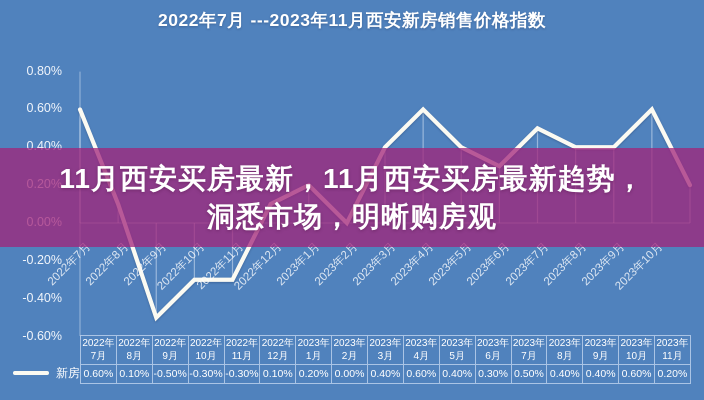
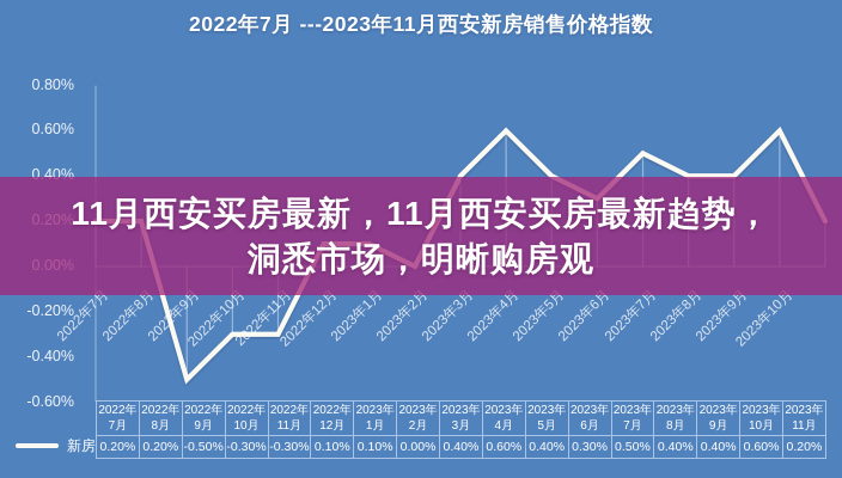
2022年7月: 0.60% -> 0.20%
2022年8月: 0.10% -> 0.20%
2023年1月: 0.20% -> 0.10%
